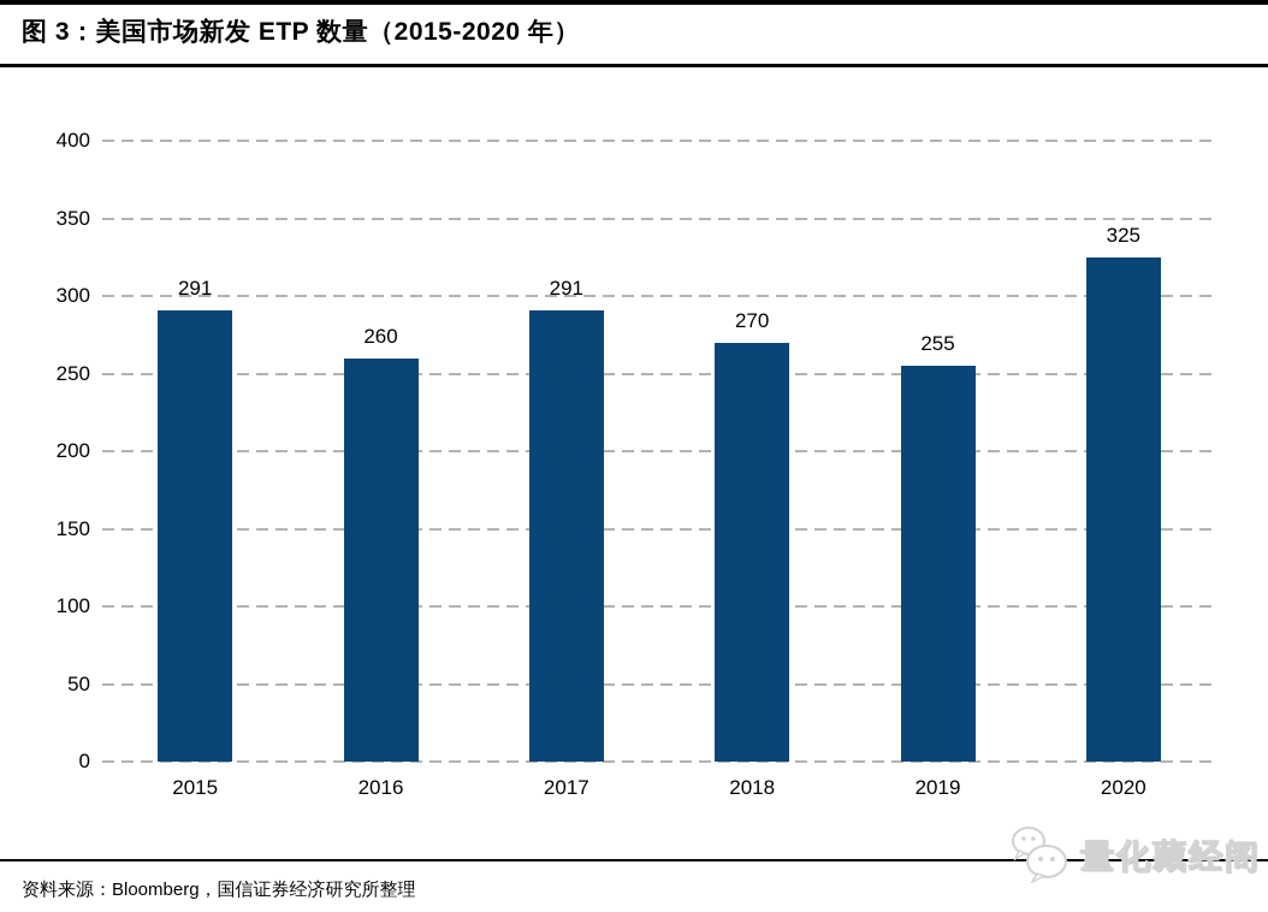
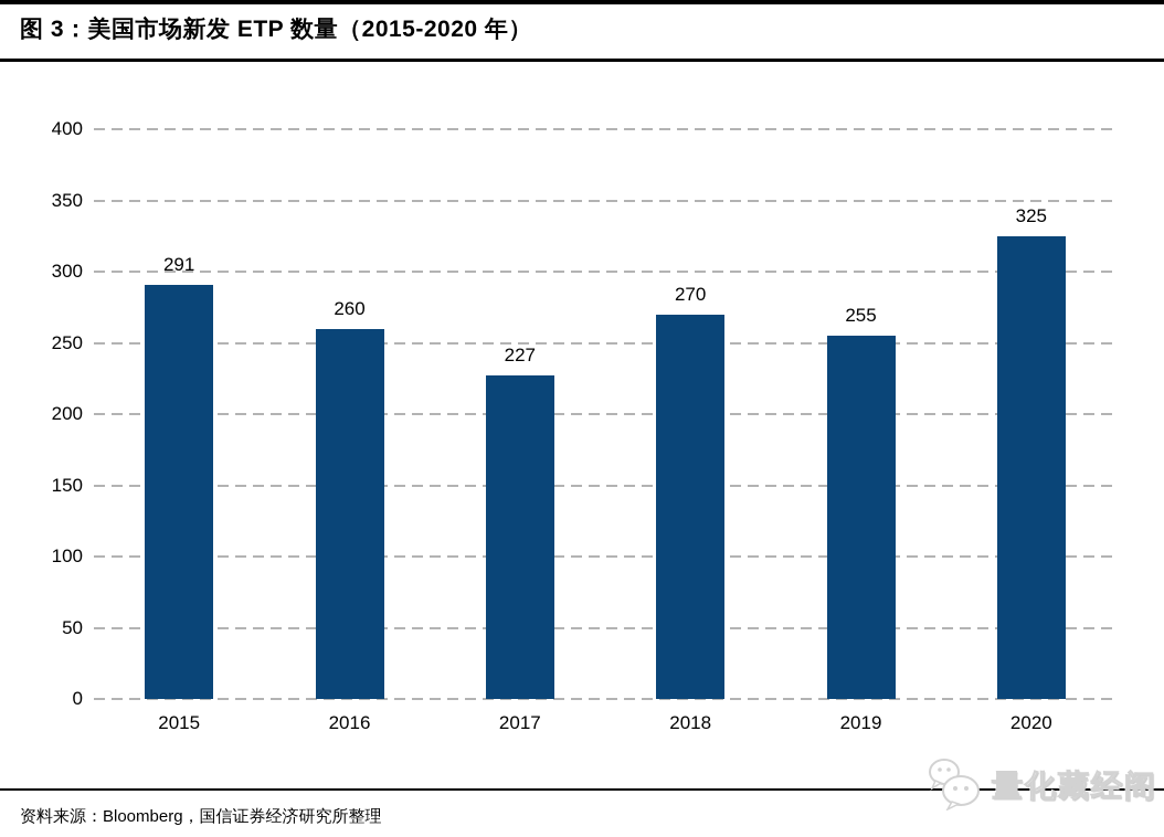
2017: 291 -> 227
